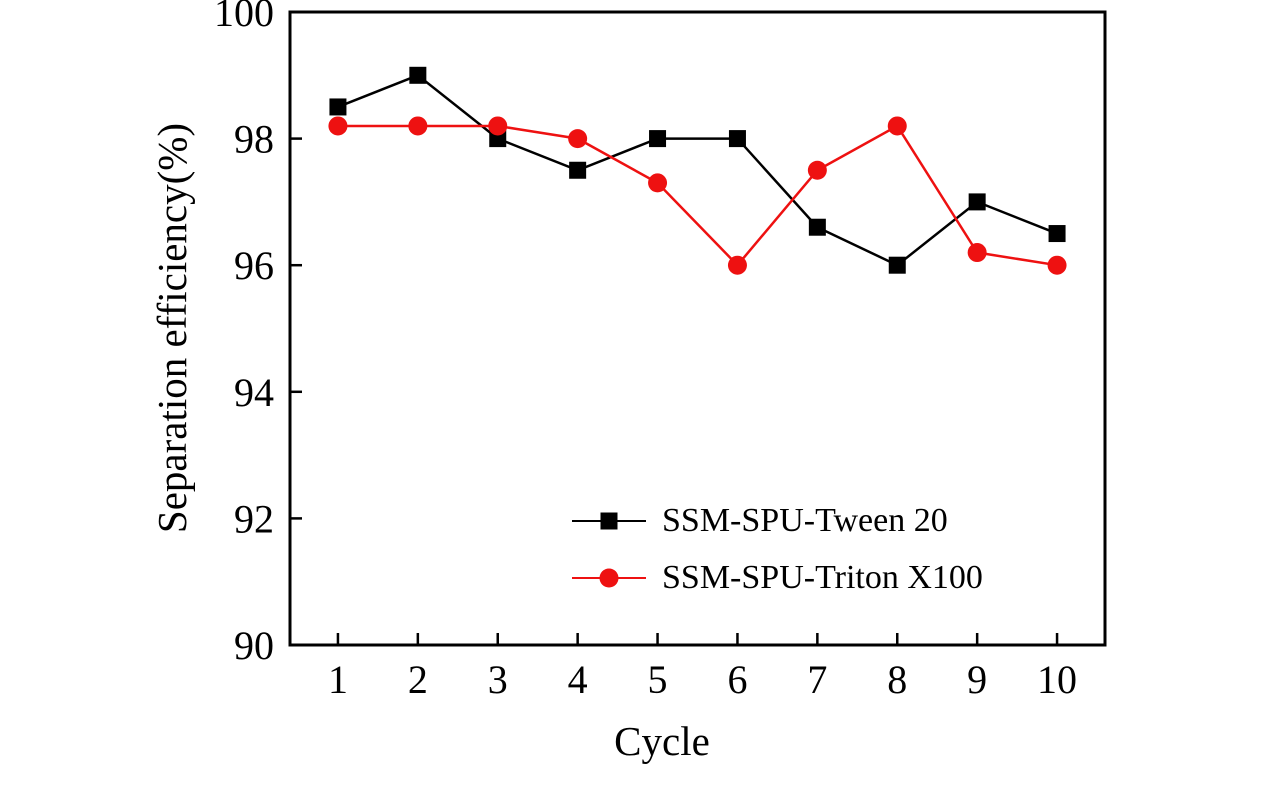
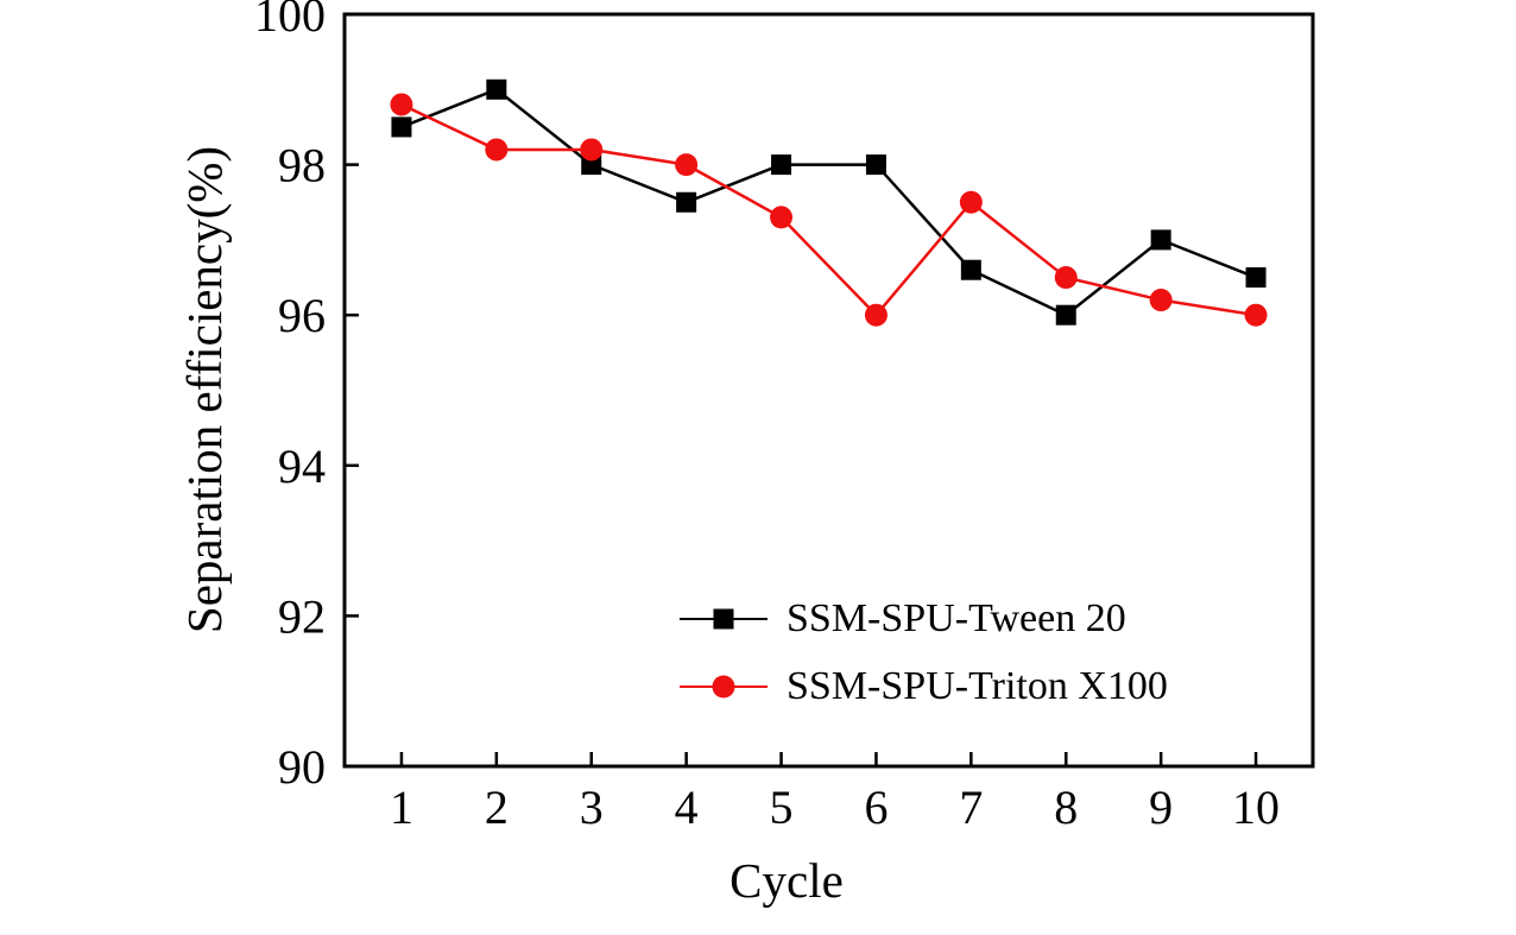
SSM-SPU-Triton X100/1: 98.2 -> 98.8
SSM-SPU-Triton X100/8: 98.2 -> 96.5
